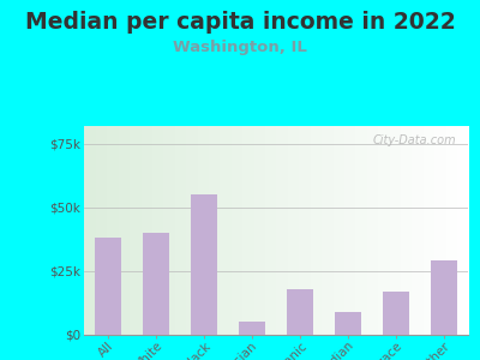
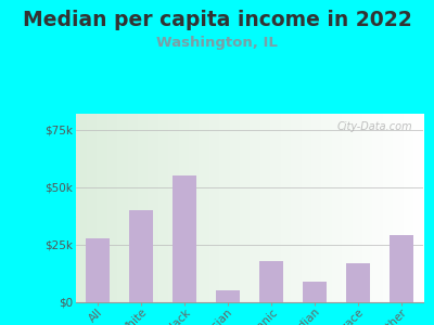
All: $38k -> $28k
